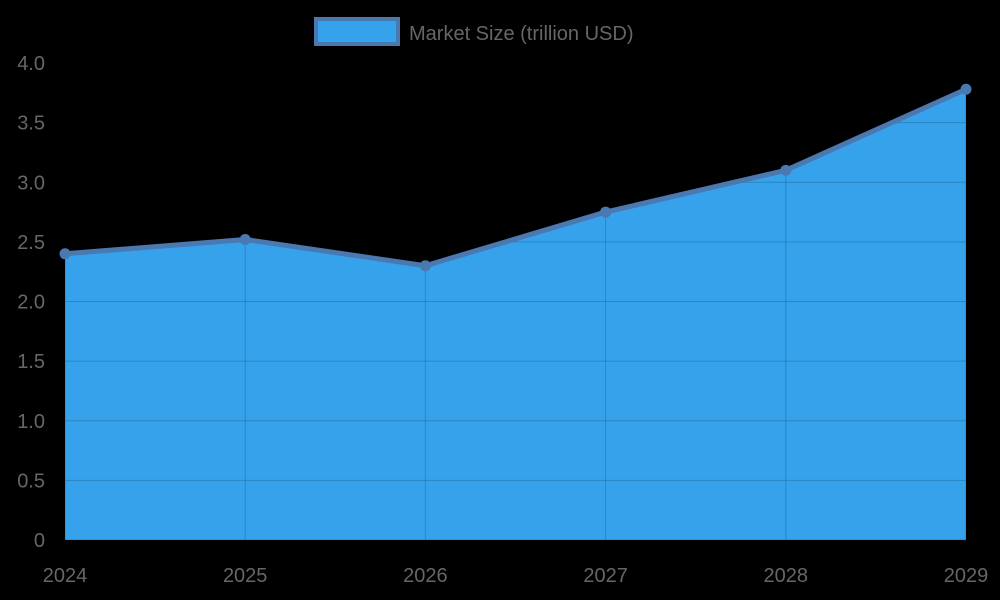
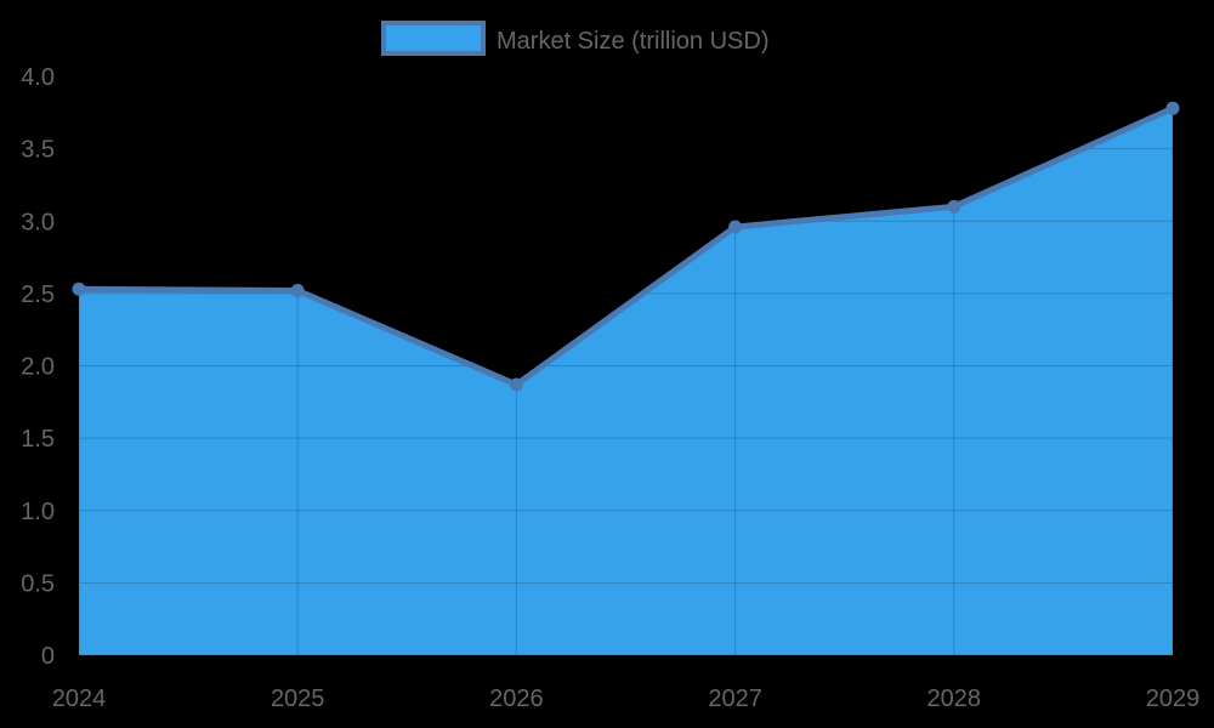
2024: 2.40 -> 2.53
2026: 2.30 -> 1.87
2027: 2.75 -> 2.96
